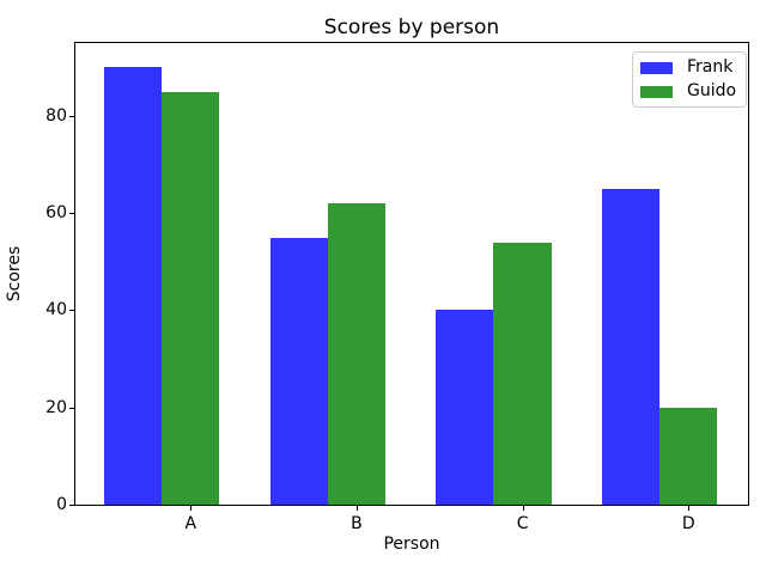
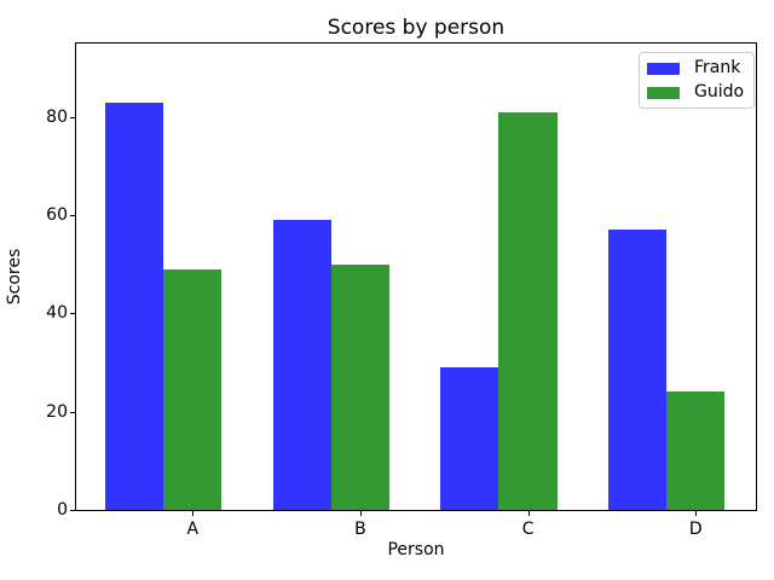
Frank/A: 90 -> 83
Guido/A: 85 -> 49
Frank/B: 55 -> 59
Guido/B: 62 -> 50
Frank/C: 40 -> 29
Guido/C: 54 -> 81
Frank/D: 65 -> 57
Guido/D: 20 -> 24
